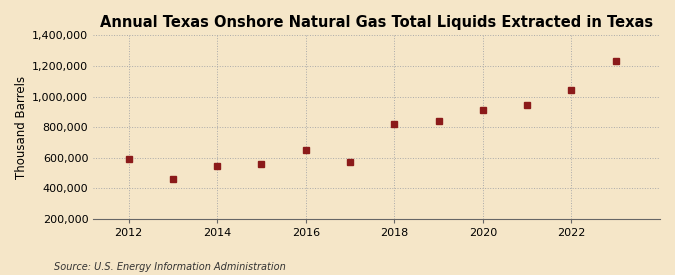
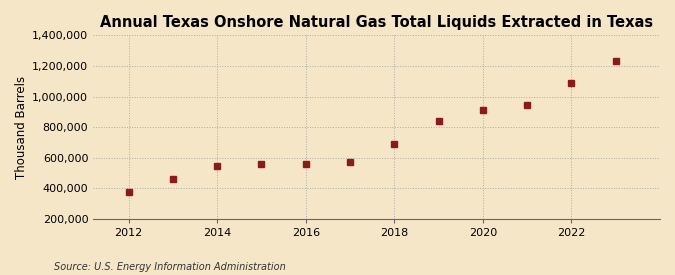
2012: 590,000 -> 380,000
2016: 650,000 -> 560,000
2018: 820,000 -> 690,000
2022: 1,040,000 -> 1,090,000
